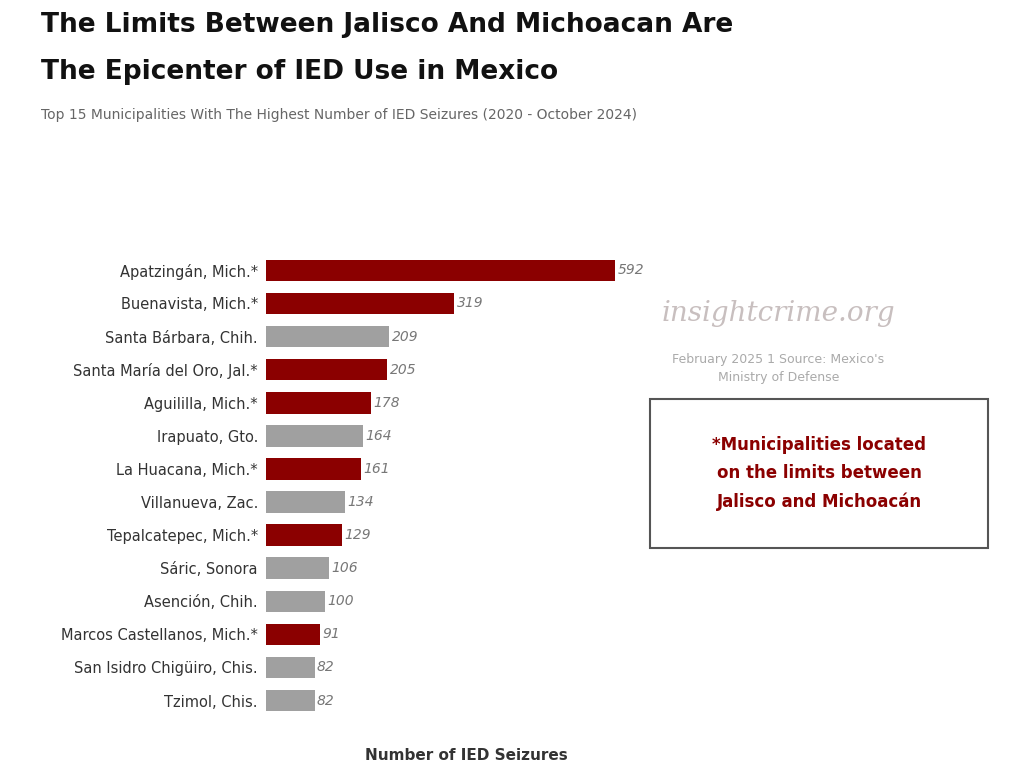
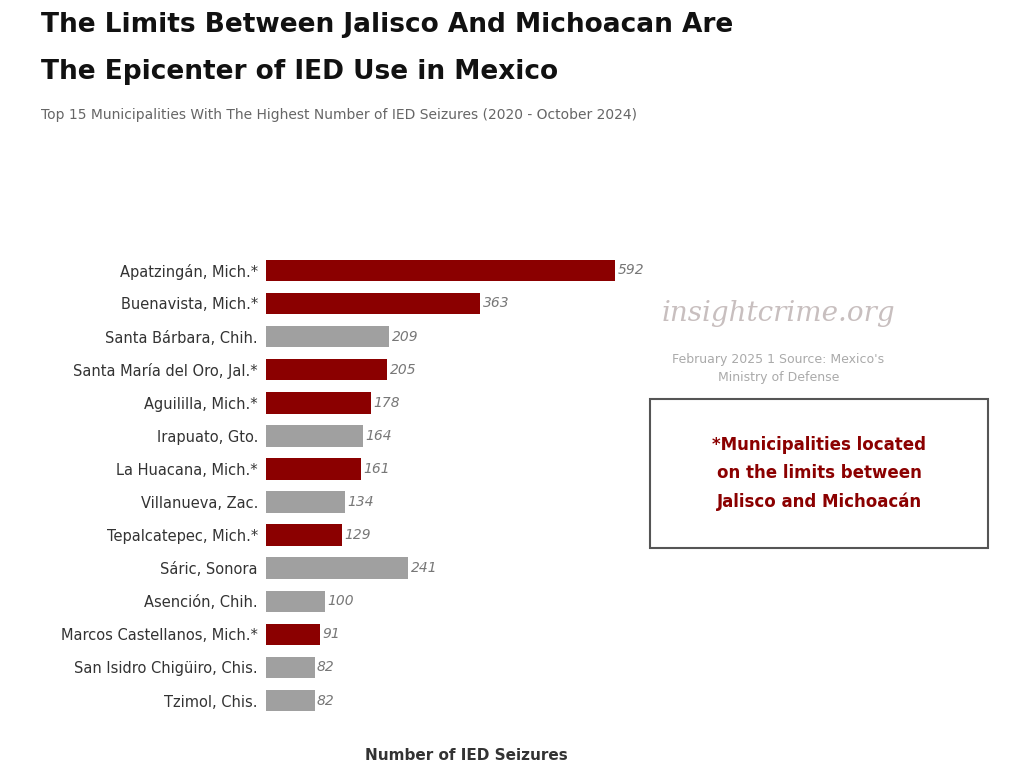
Buenavista, Mich.*: 319 -> 363
Sáric, Sonora: 106 -> 241
